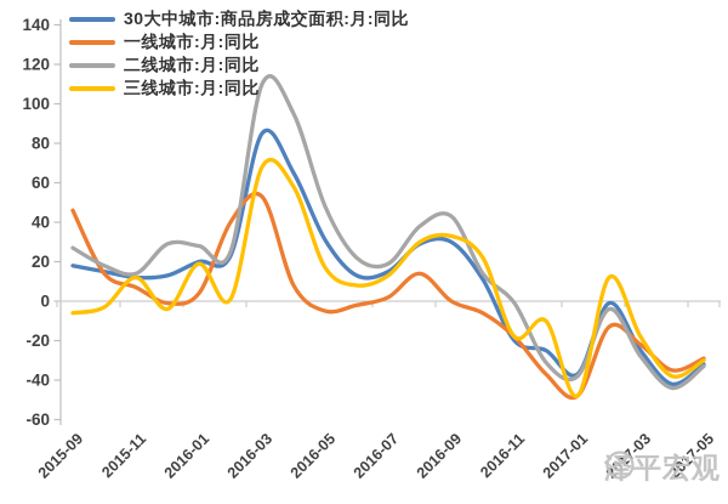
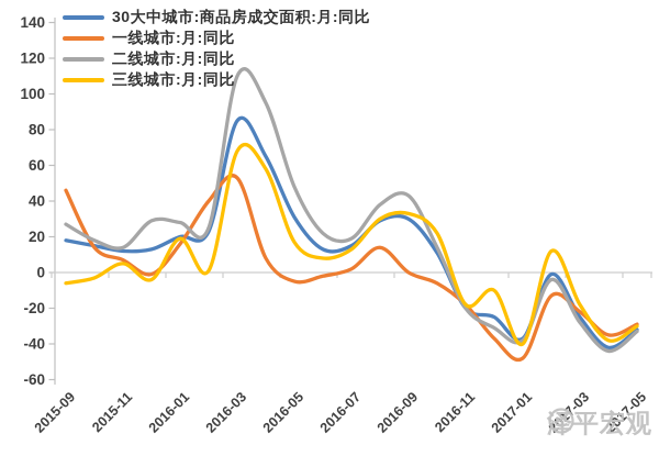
三线城市:月:同比/2015-11: 12 -> 5
一线城市:月:同比/2016-01: 4 -> 16
二线城市:月:同比/2016-11: -1 -> -20
三线城市:月:同比/2017-01: -48 -> -40
